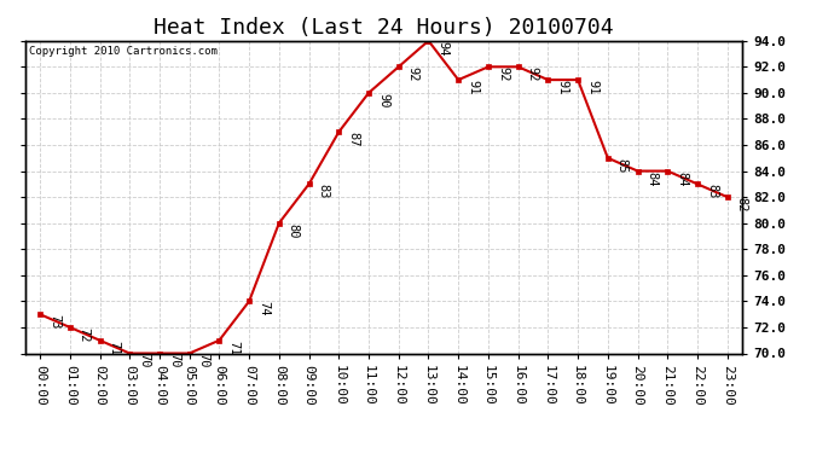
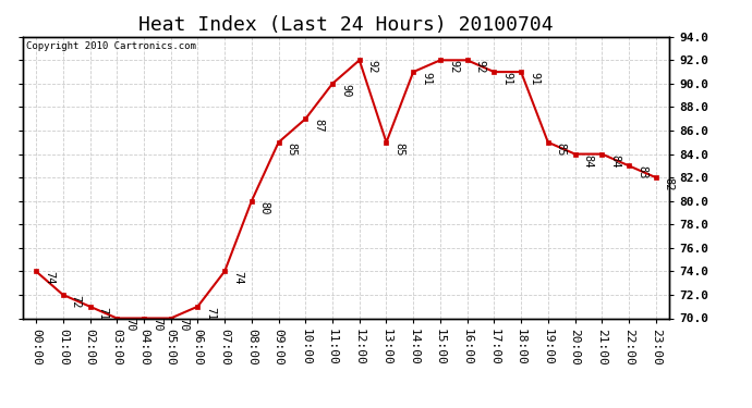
00:00: 73 -> 74
09:00: 83 -> 85
13:00: 94 -> 85
